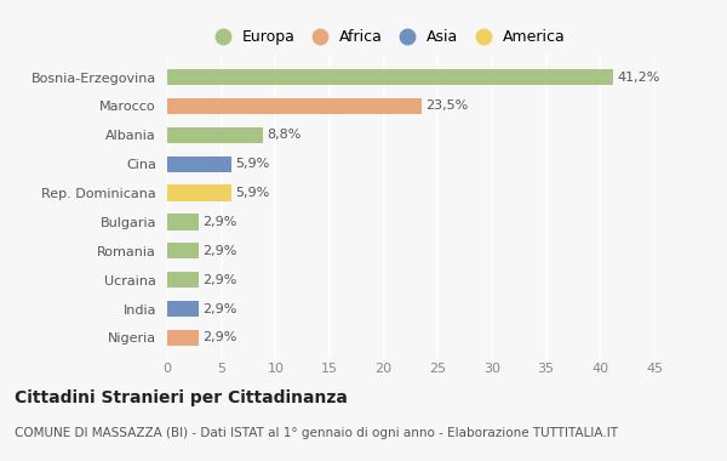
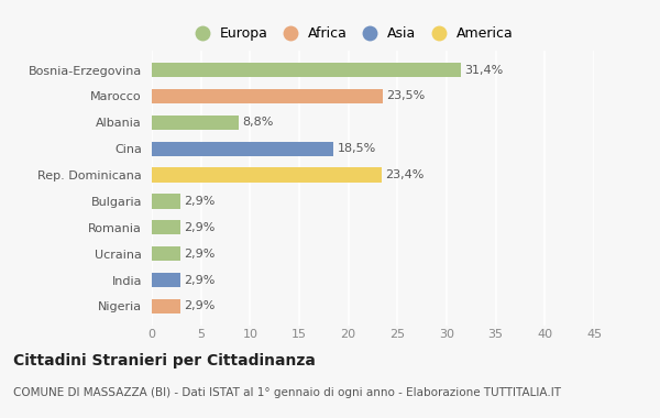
Bosnia-Erzegovina: 41,2% -> 31,4%
Cina: 5,9% -> 18,5%
Rep. Dominicana: 5,9% -> 23,4%
